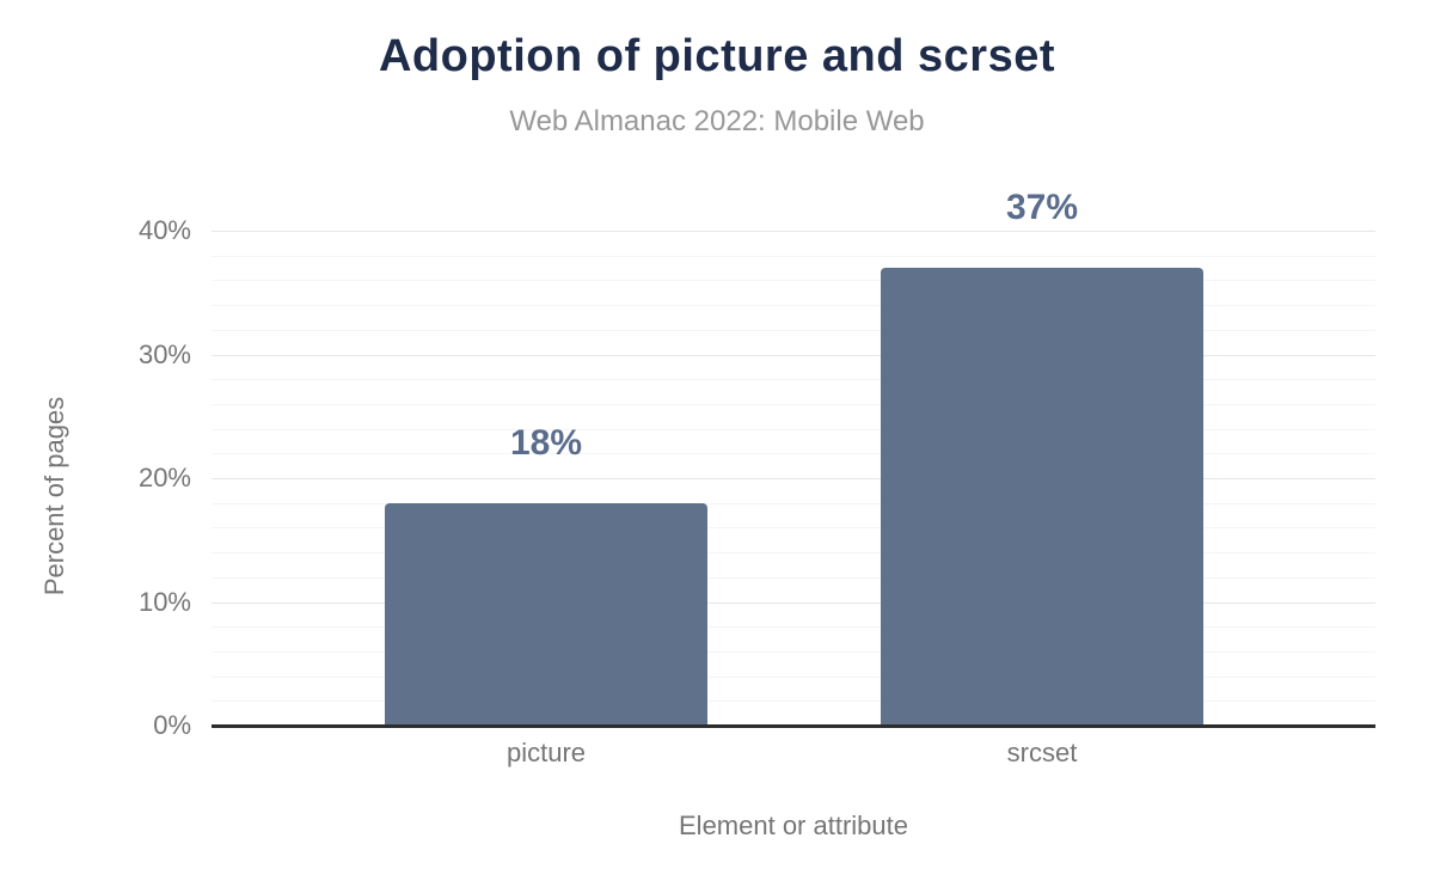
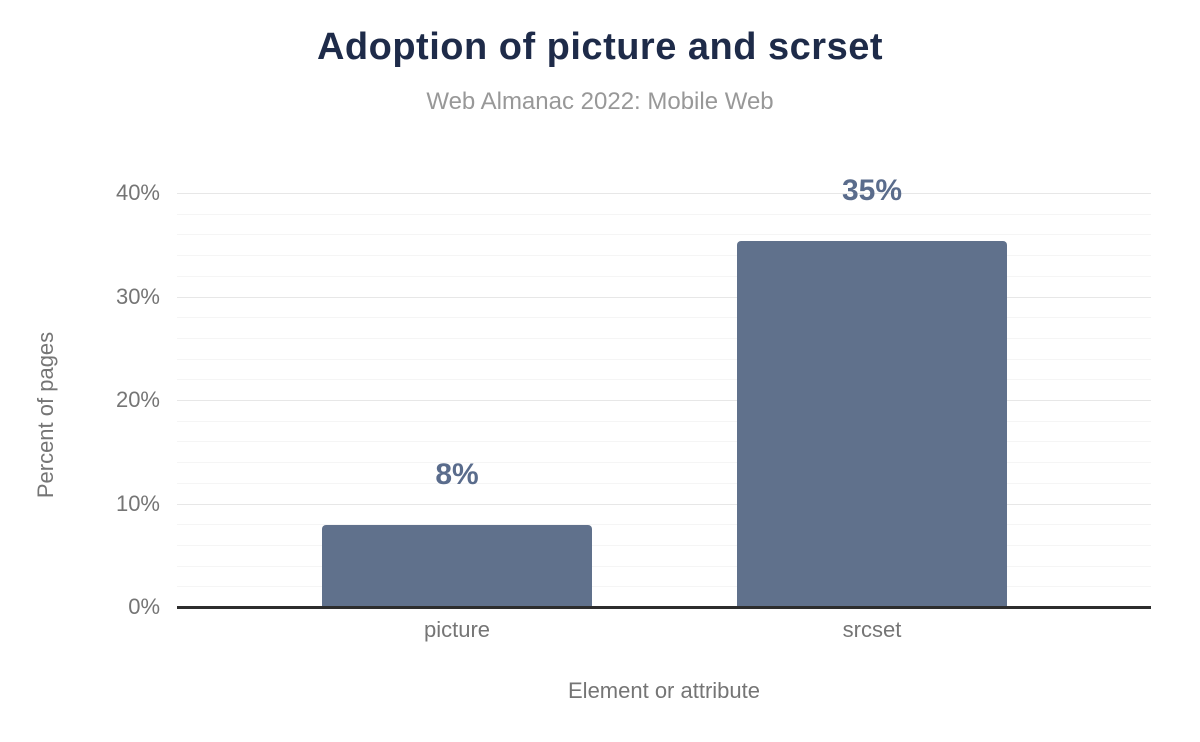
picture: 18% -> 8%
srcset: 37% -> 35%
